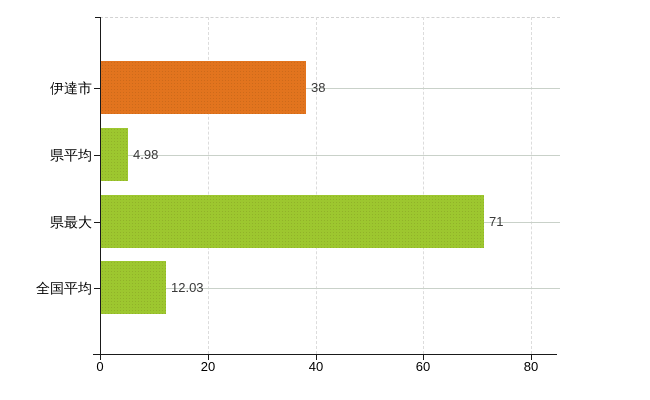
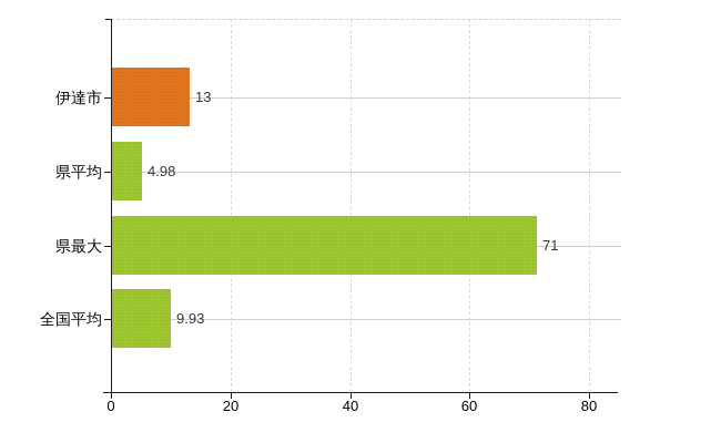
伊達市: 38 -> 13
全国平均: 12.03 -> 9.93
